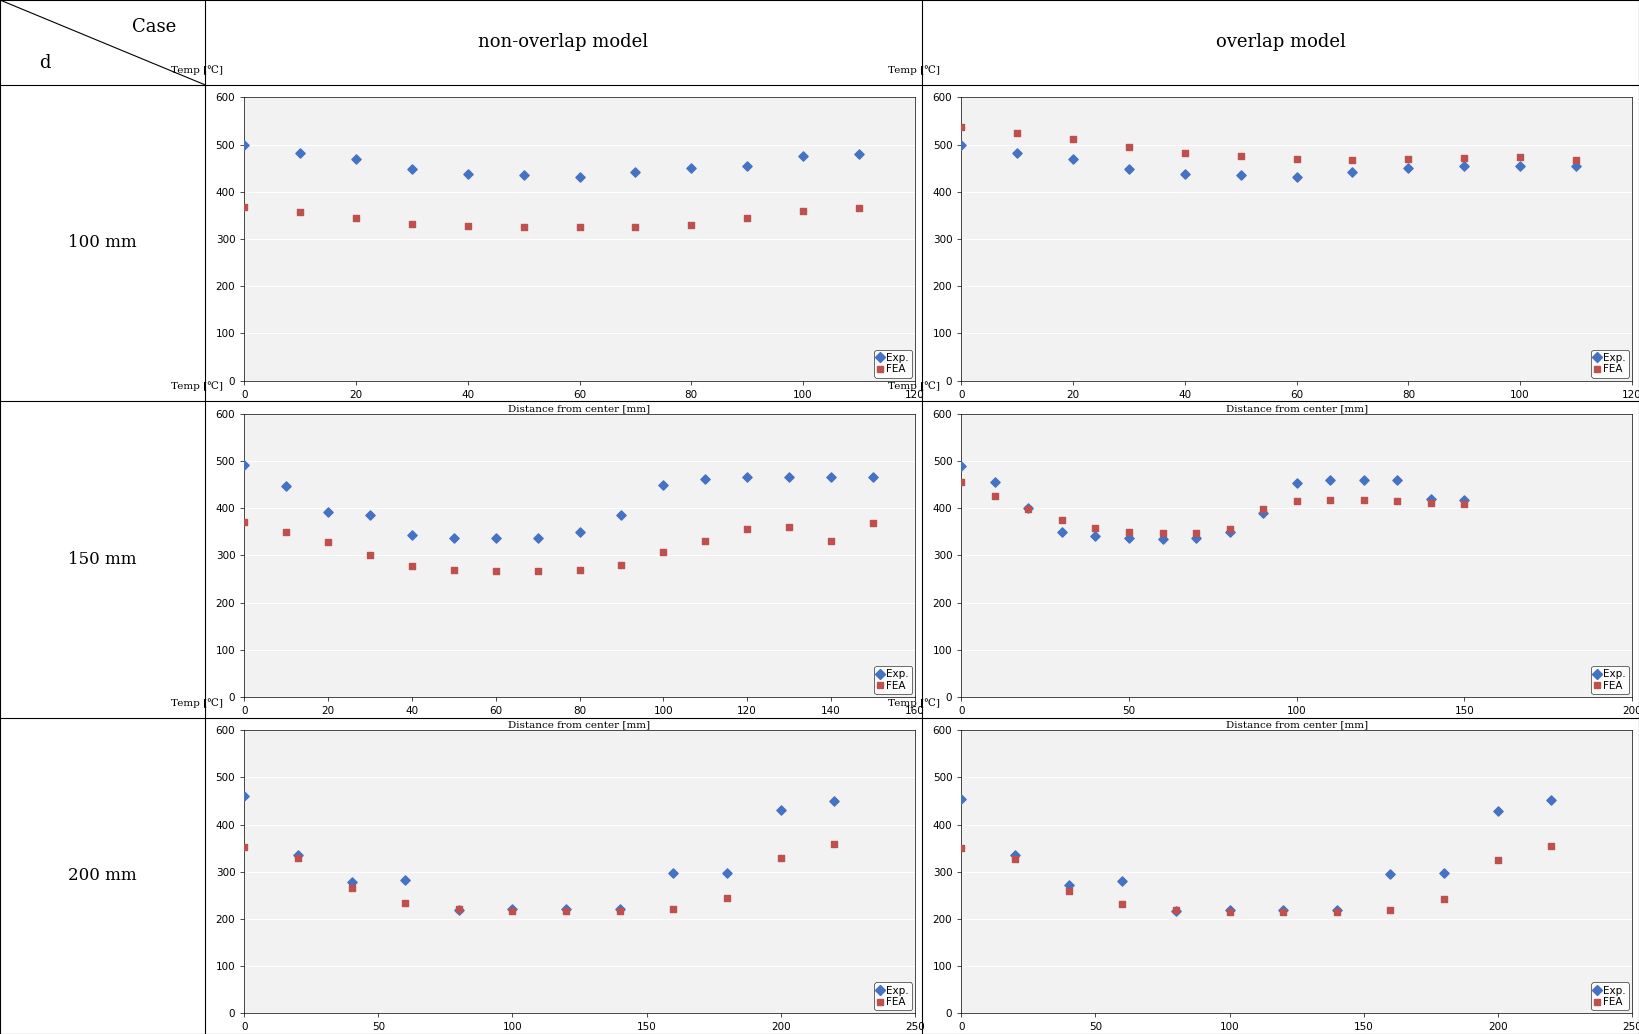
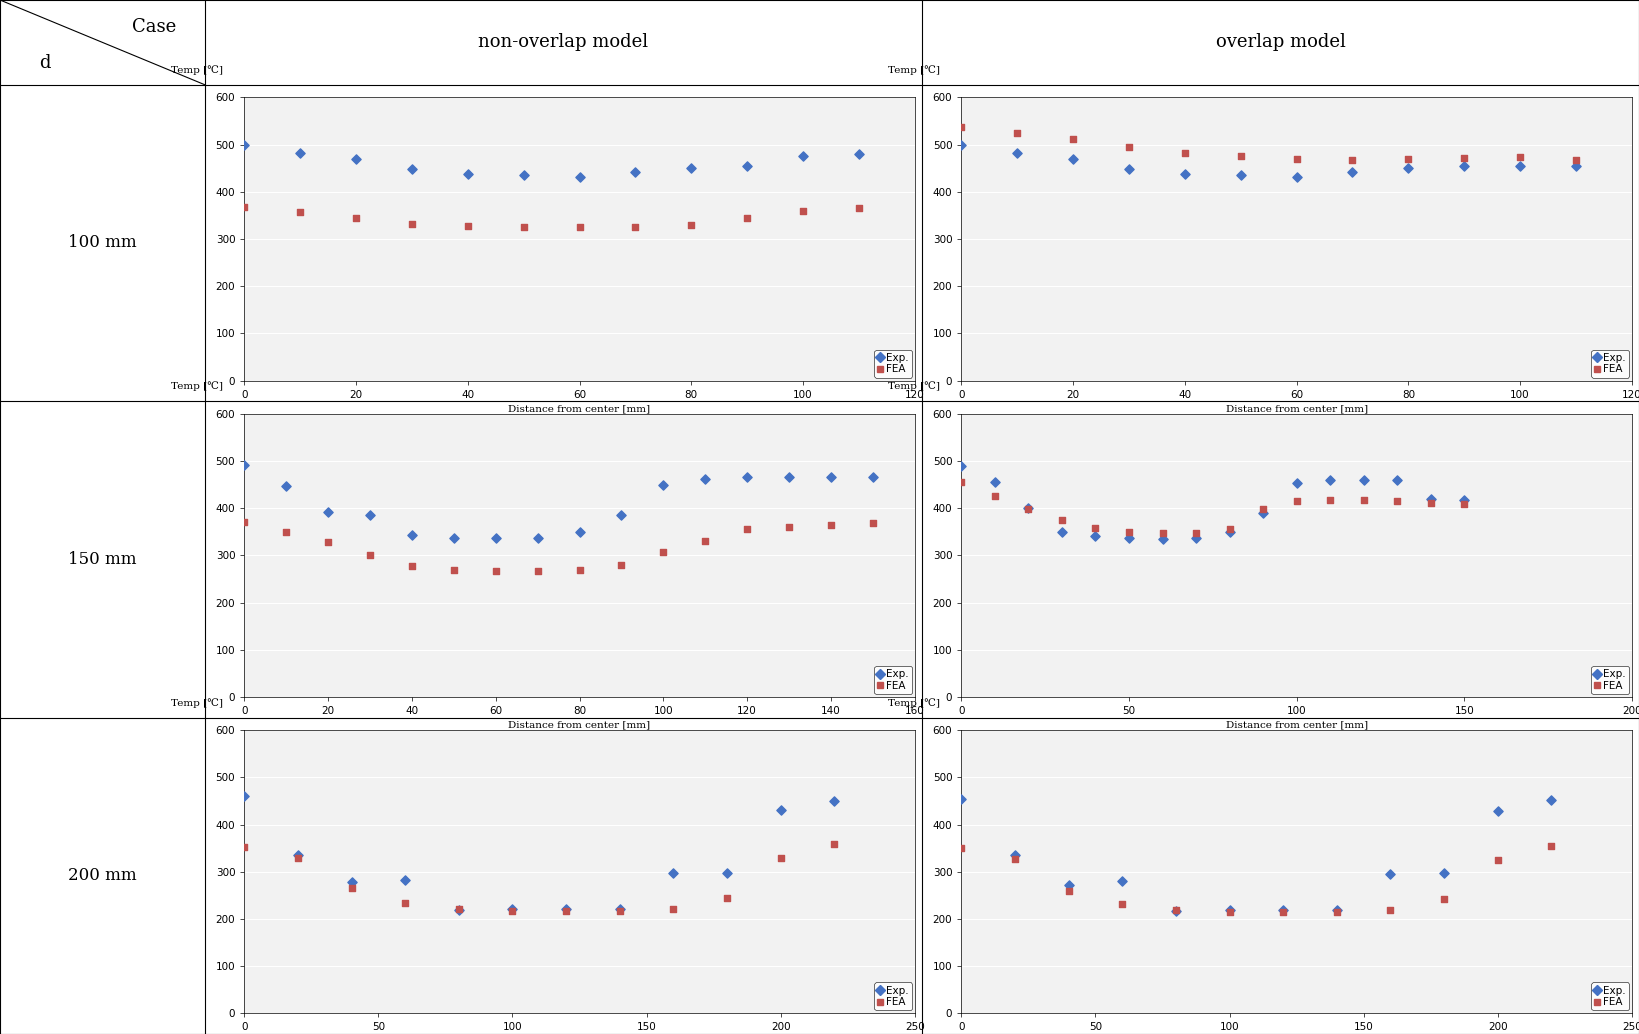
FEA/140: 330 -> 365
